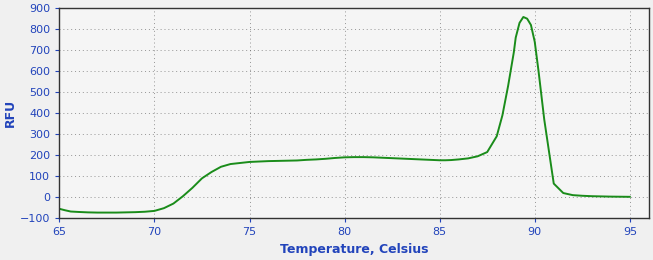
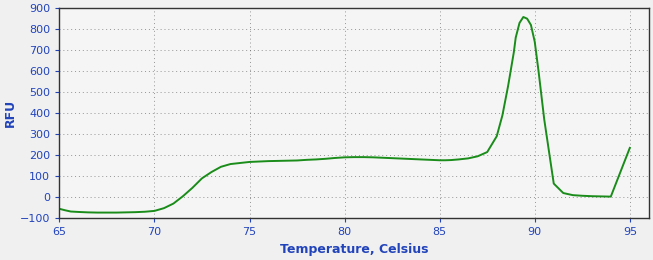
95: 2 -> 235
